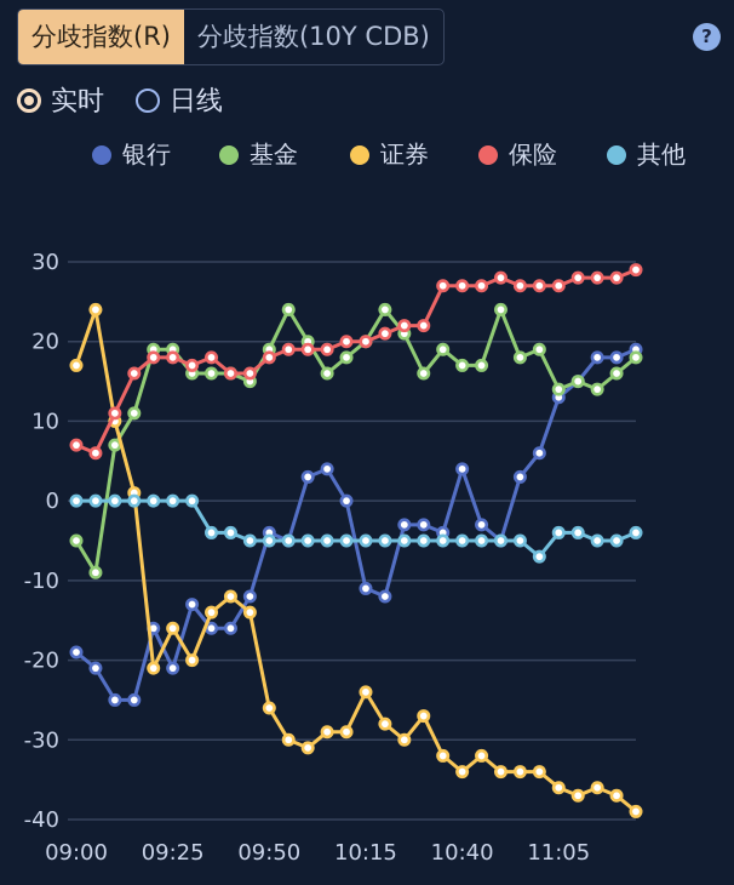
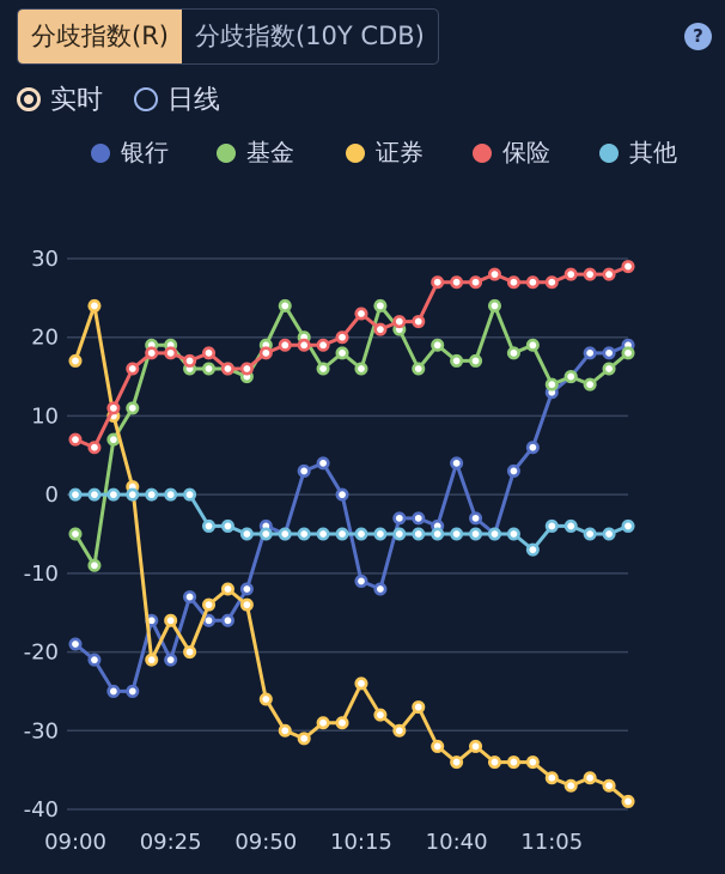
基金/10:15: 20 -> 16
保险/10:15: 20 -> 23
